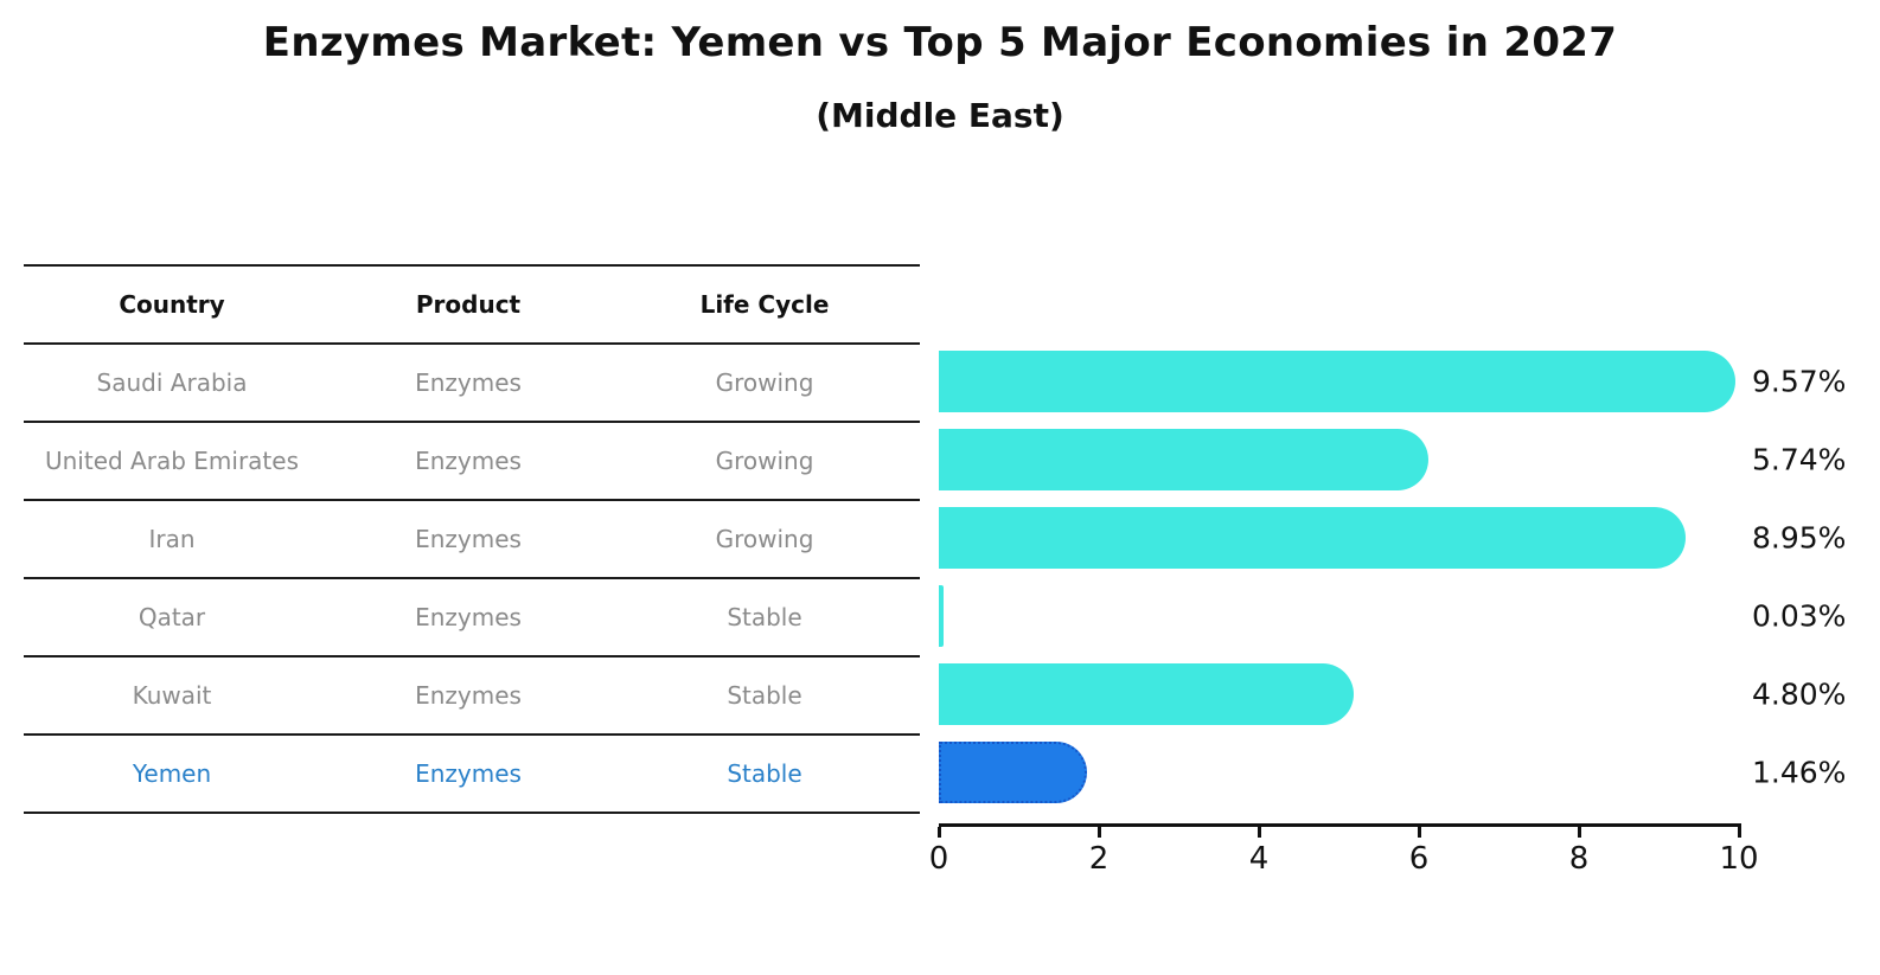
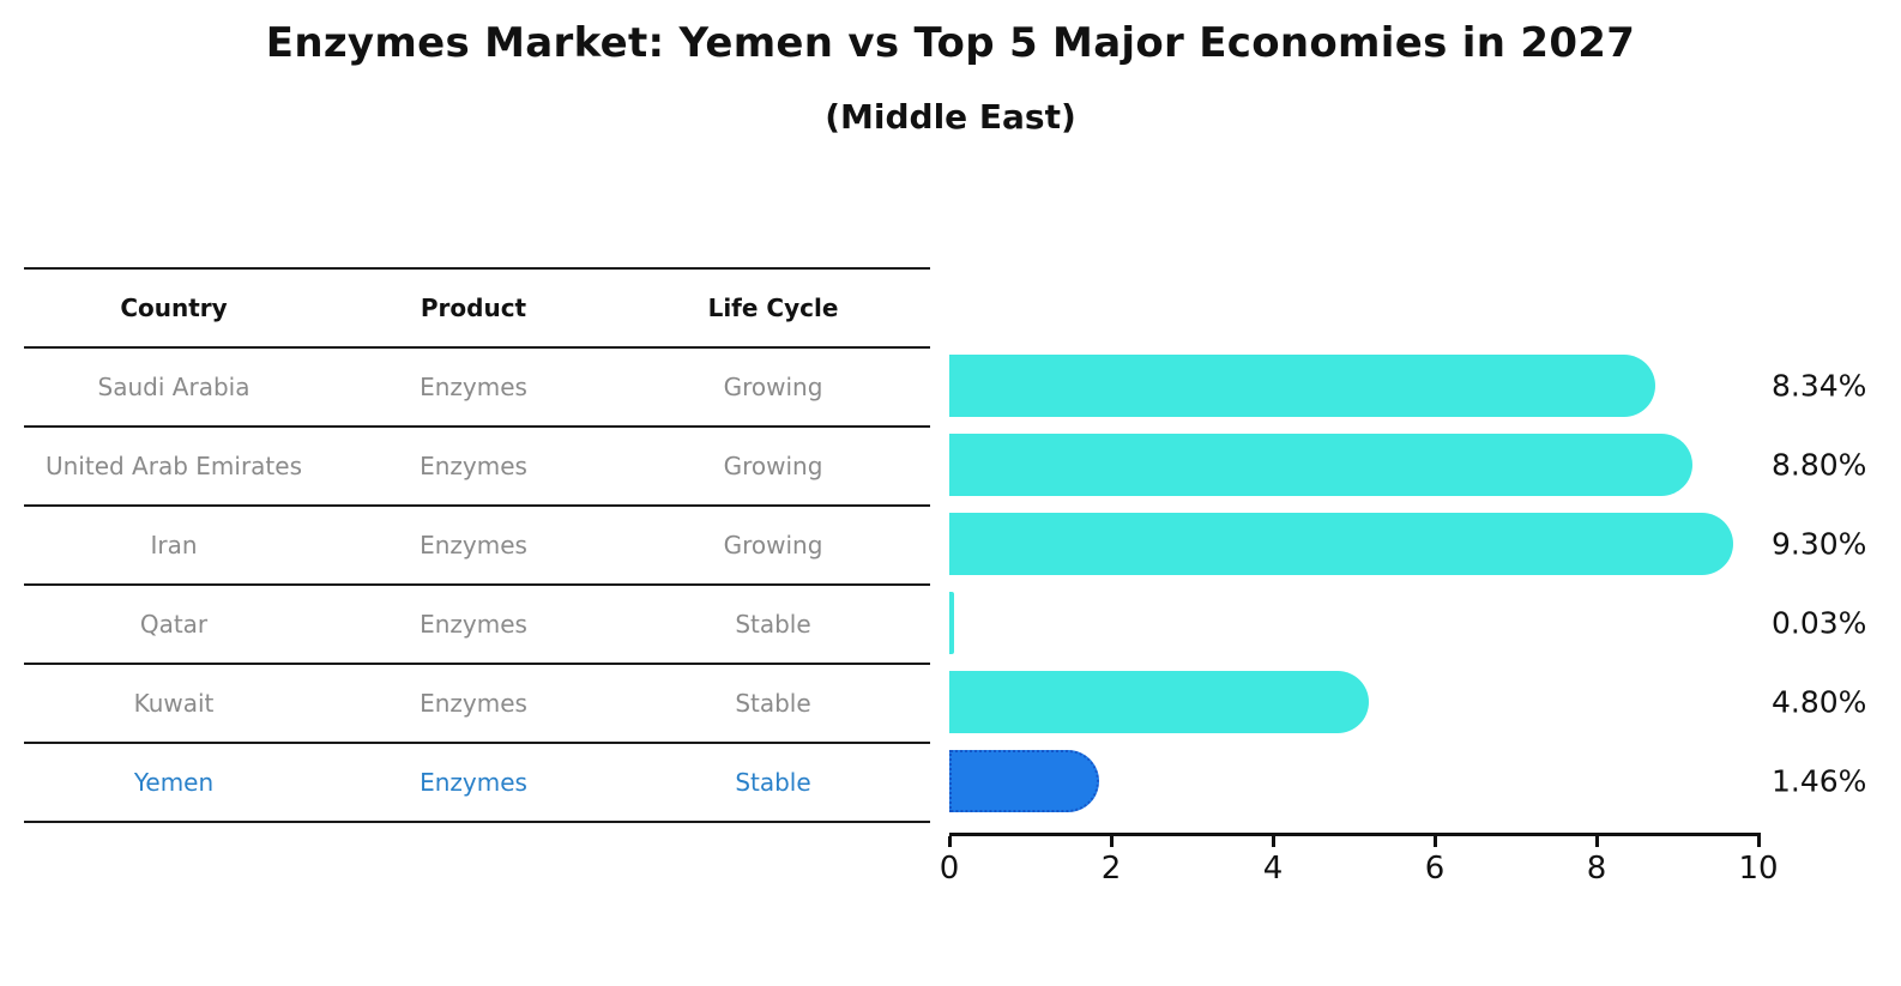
Saudi Arabia: 9.57% -> 8.34%
United Arab Emirates: 5.74% -> 8.80%
Iran: 8.95% -> 9.30%
